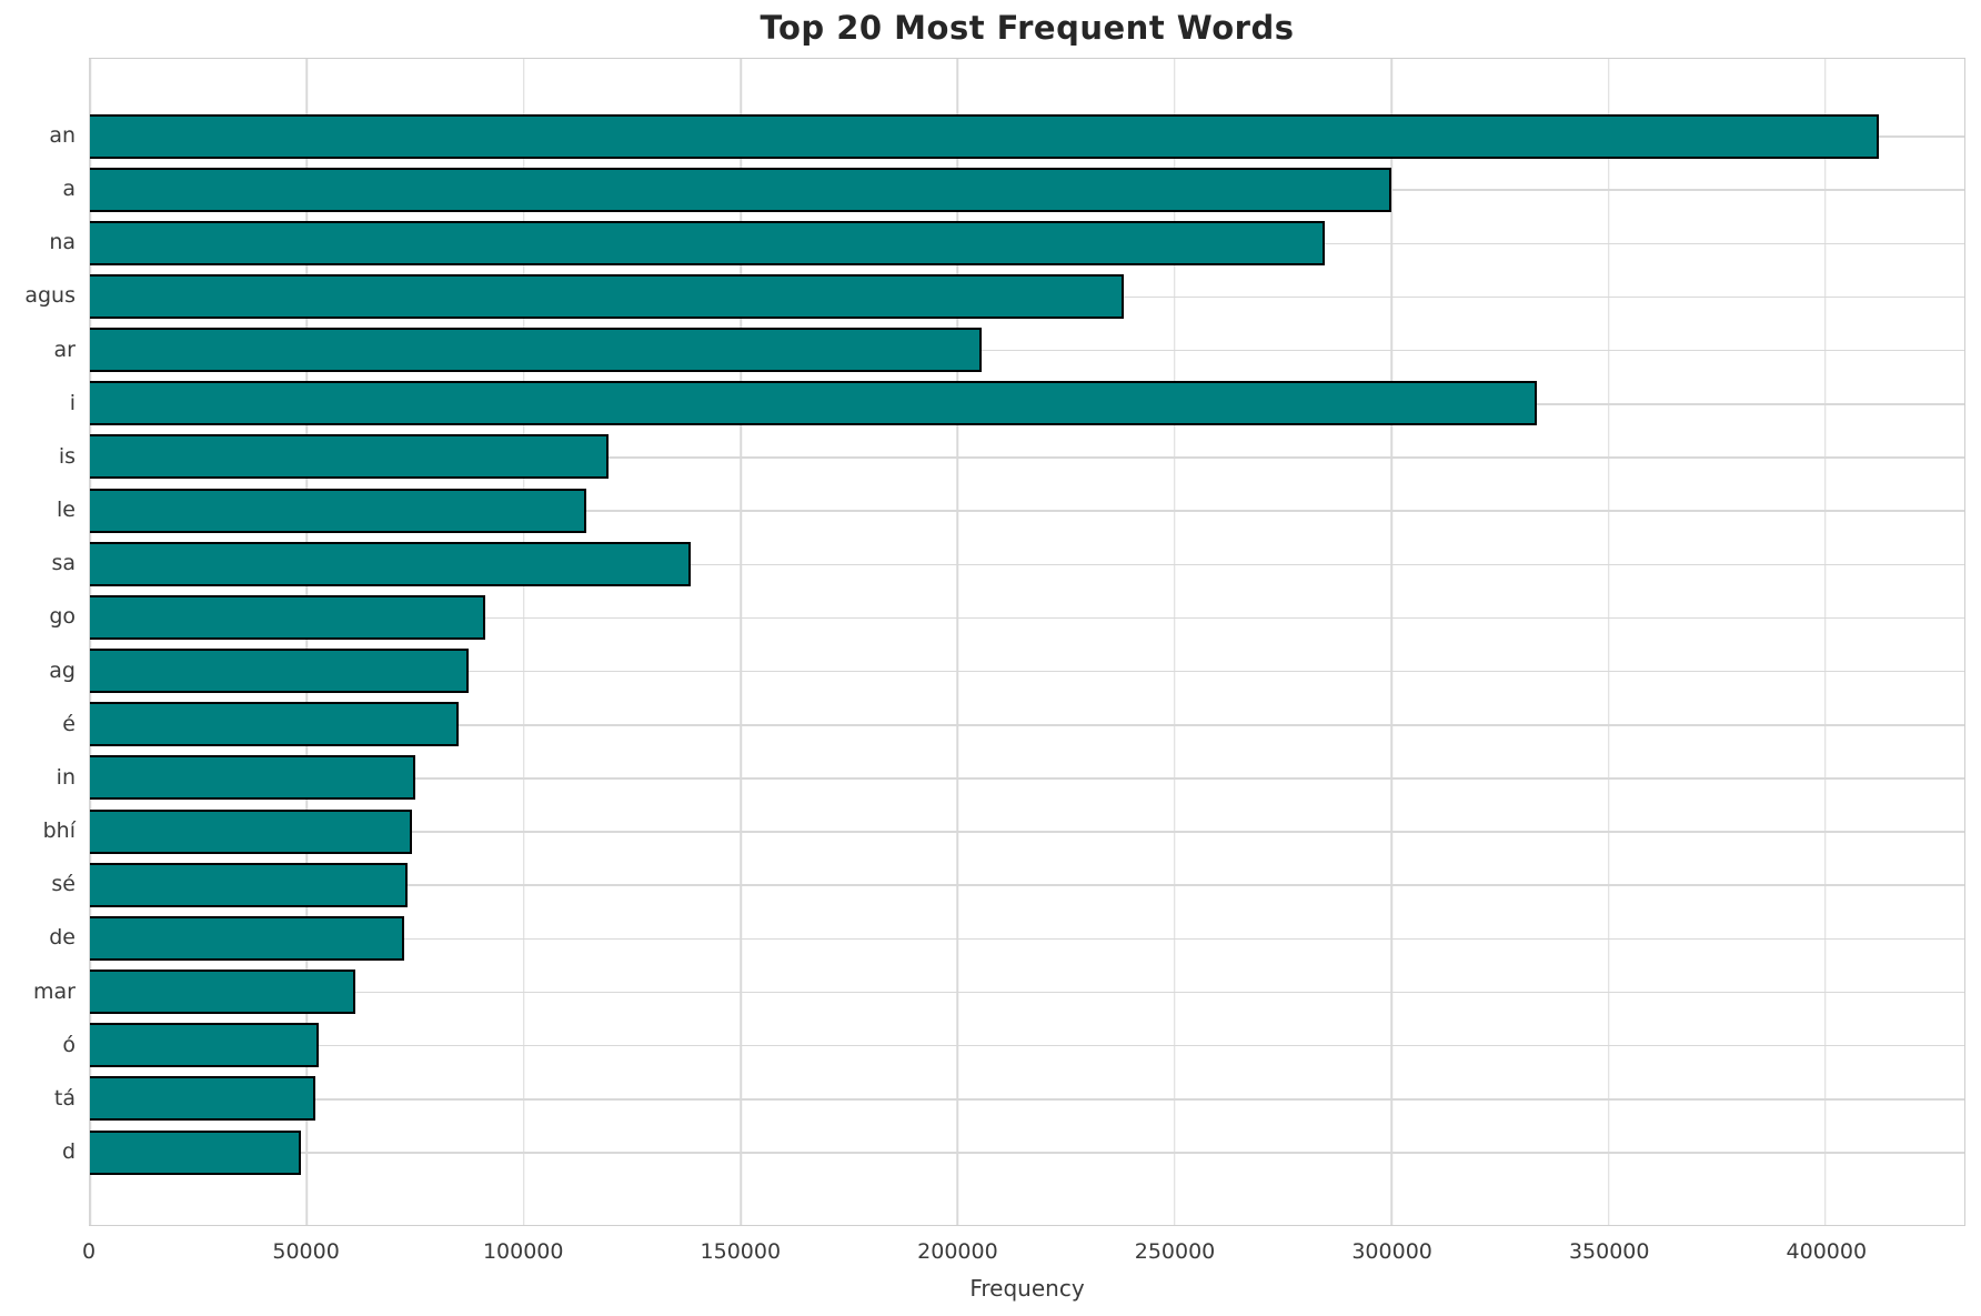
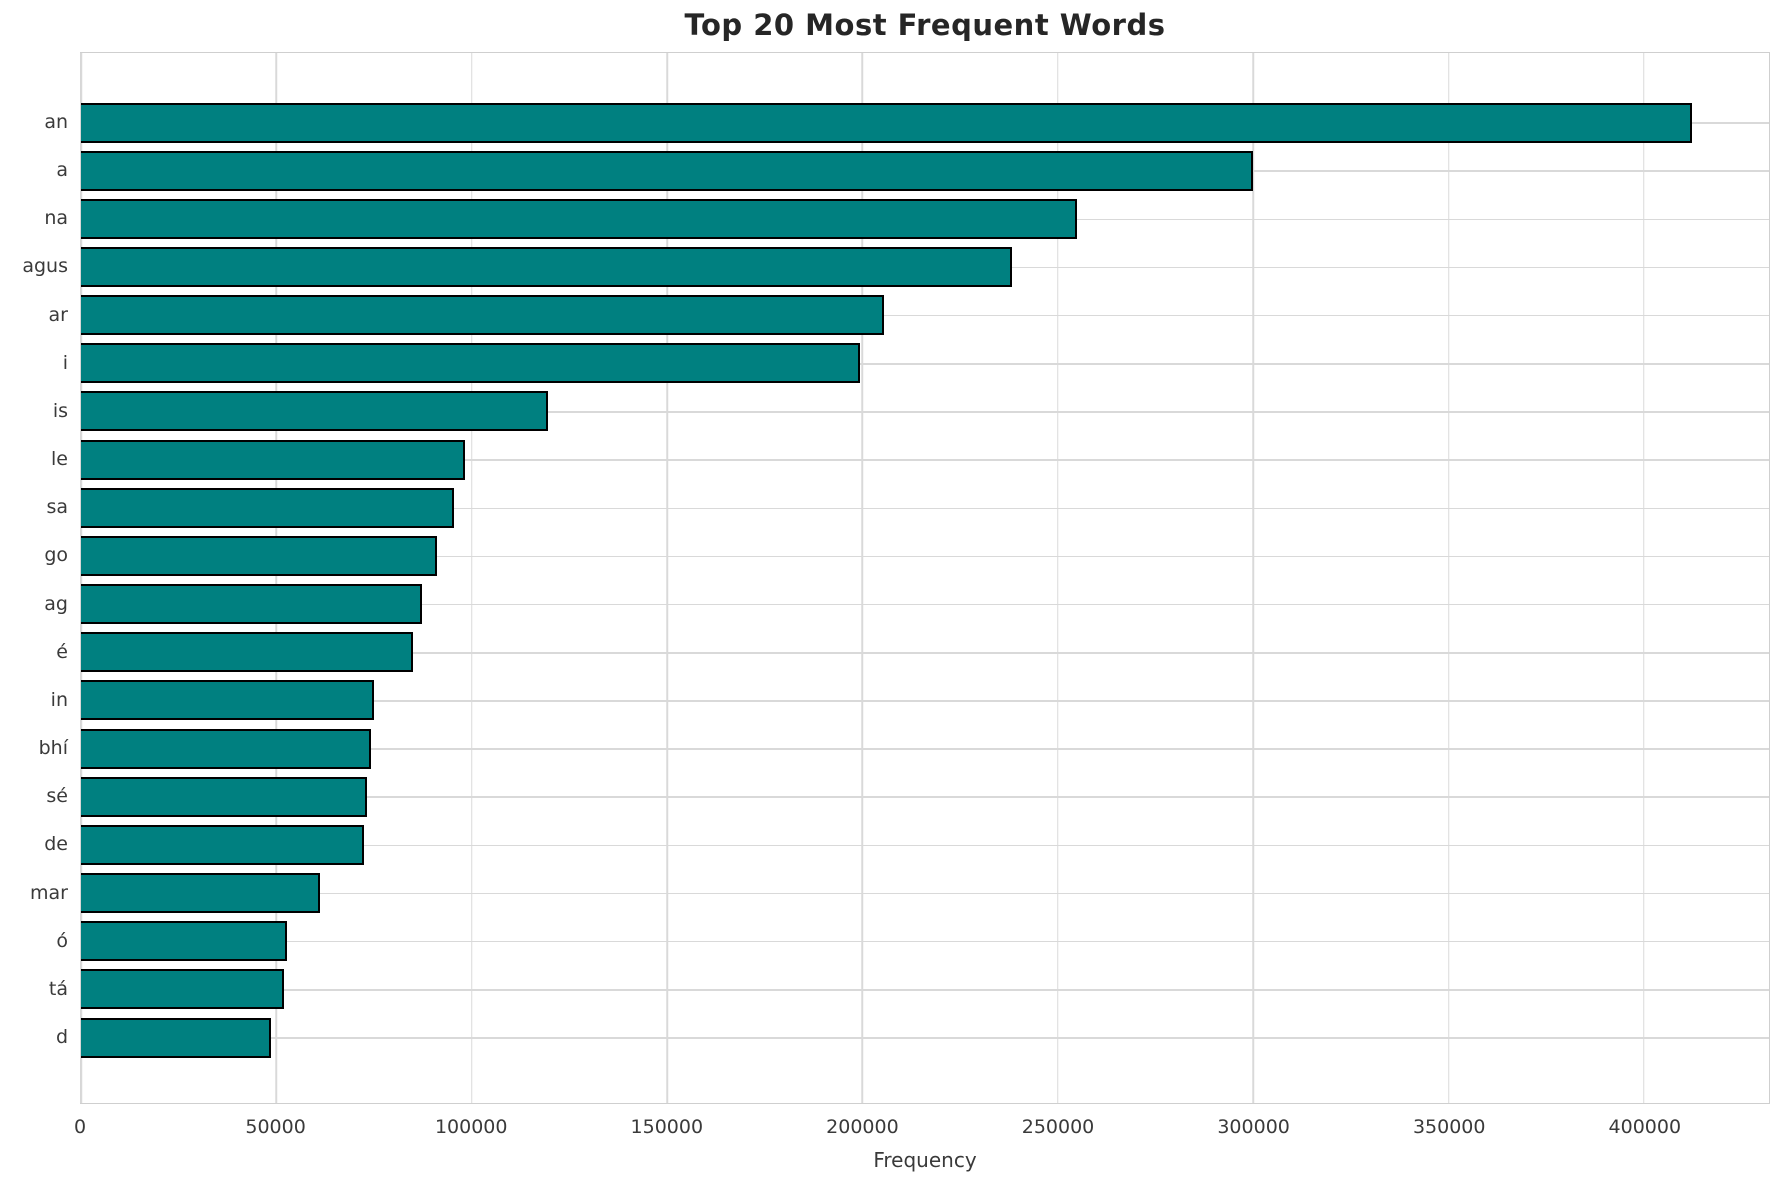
na: 284000 -> 254000
i: 333000 -> 199000
le: 114000 -> 98000
sa: 138000 -> 95000
